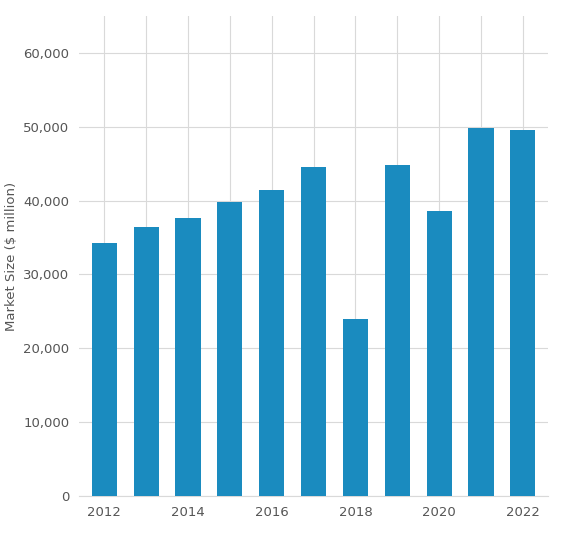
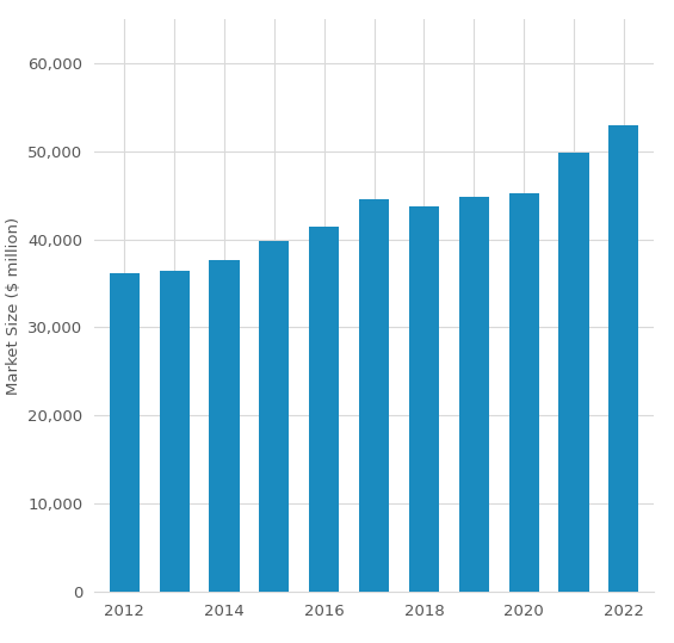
2012: 34,200 -> 36,200
2018: 24,000 -> 43,700
2020: 38,600 -> 45,200
2022: 49,600 -> 53,000
